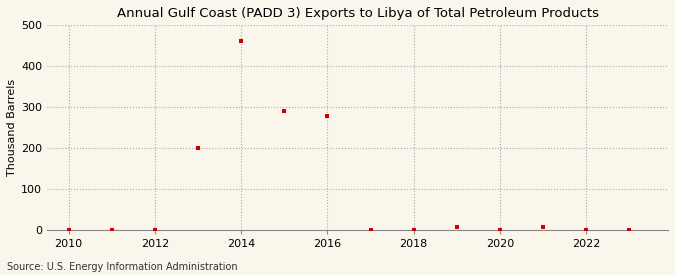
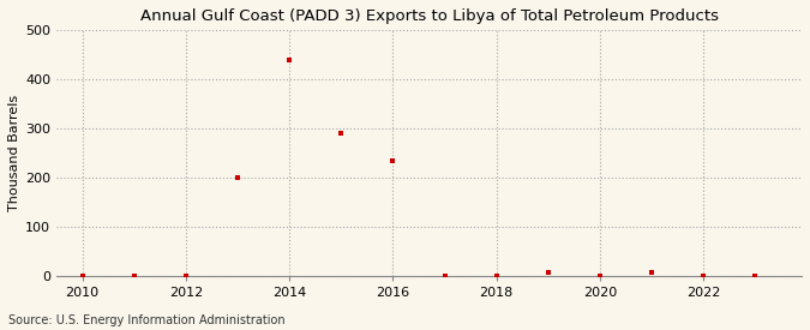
2014: 462 -> 440
2016: 277 -> 235
